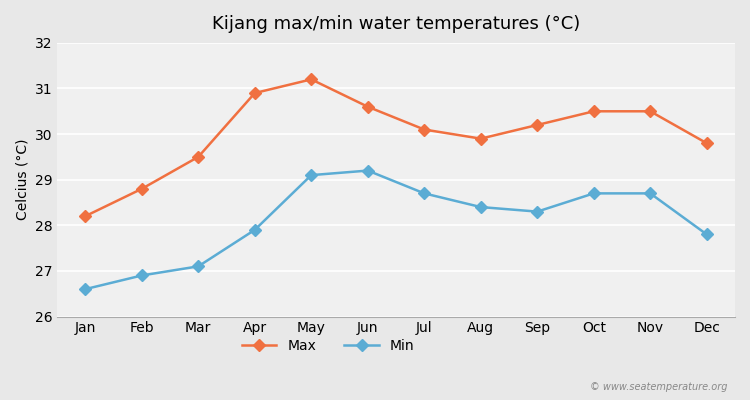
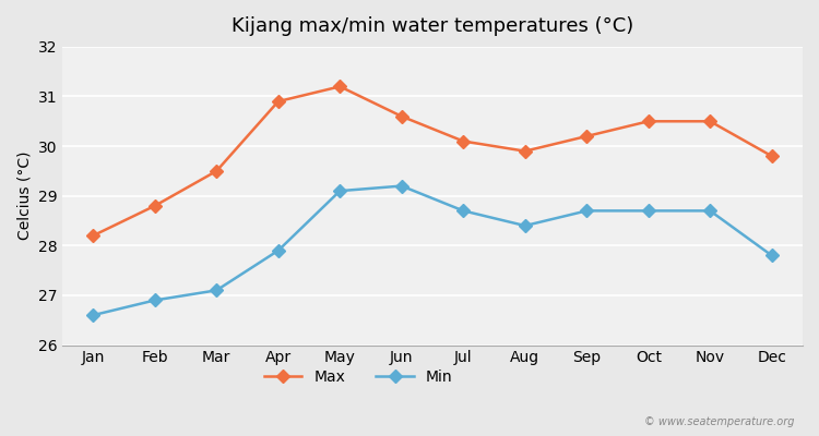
Min/Sep: 28.3 -> 28.7
